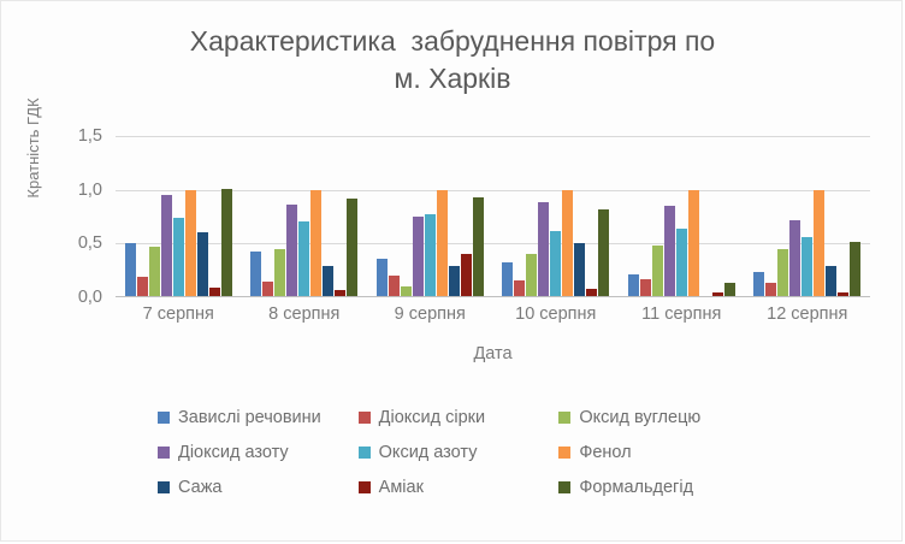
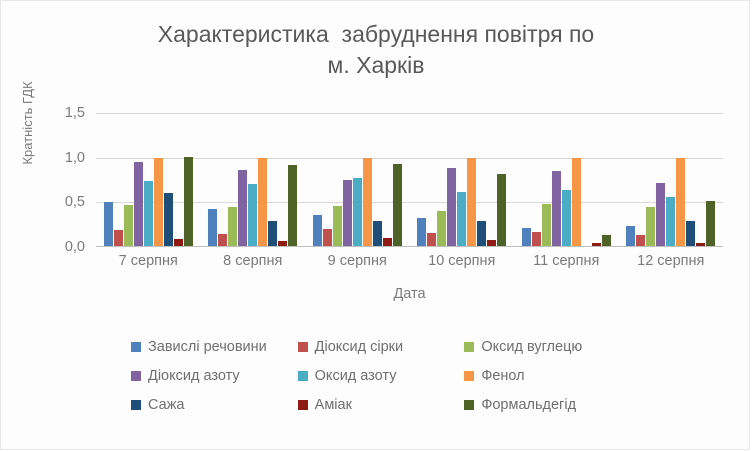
Оксид вуглецю/9 серпня: 0,1 -> 0,5
Аміак/9 серпня: 0,4 -> 0,1
Сажа/10 серпня: 0,5 -> 0,3
